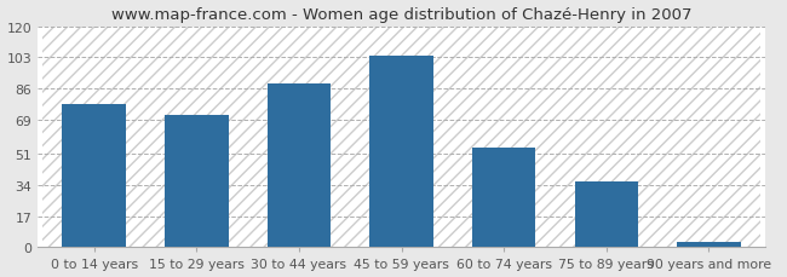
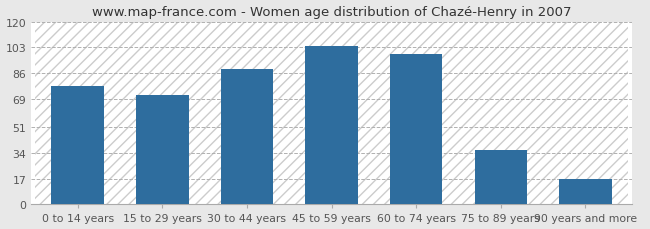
60 to 74 years: 54 -> 99
90 years and more: 3 -> 17
